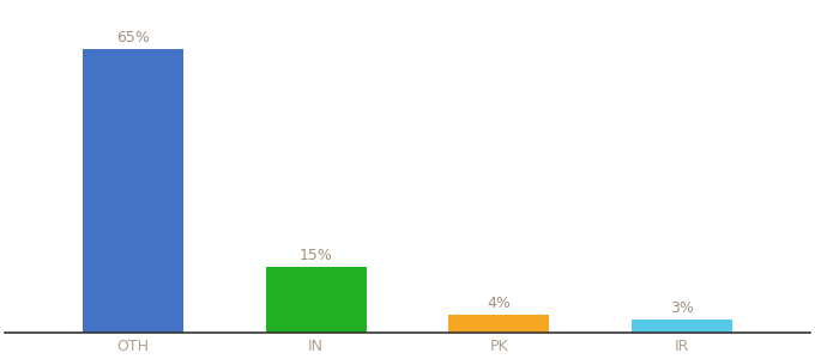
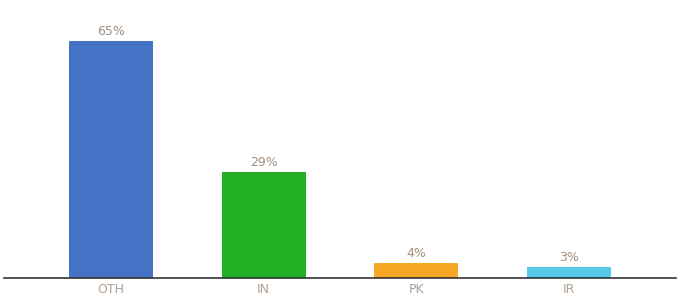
IN: 15% -> 29%
